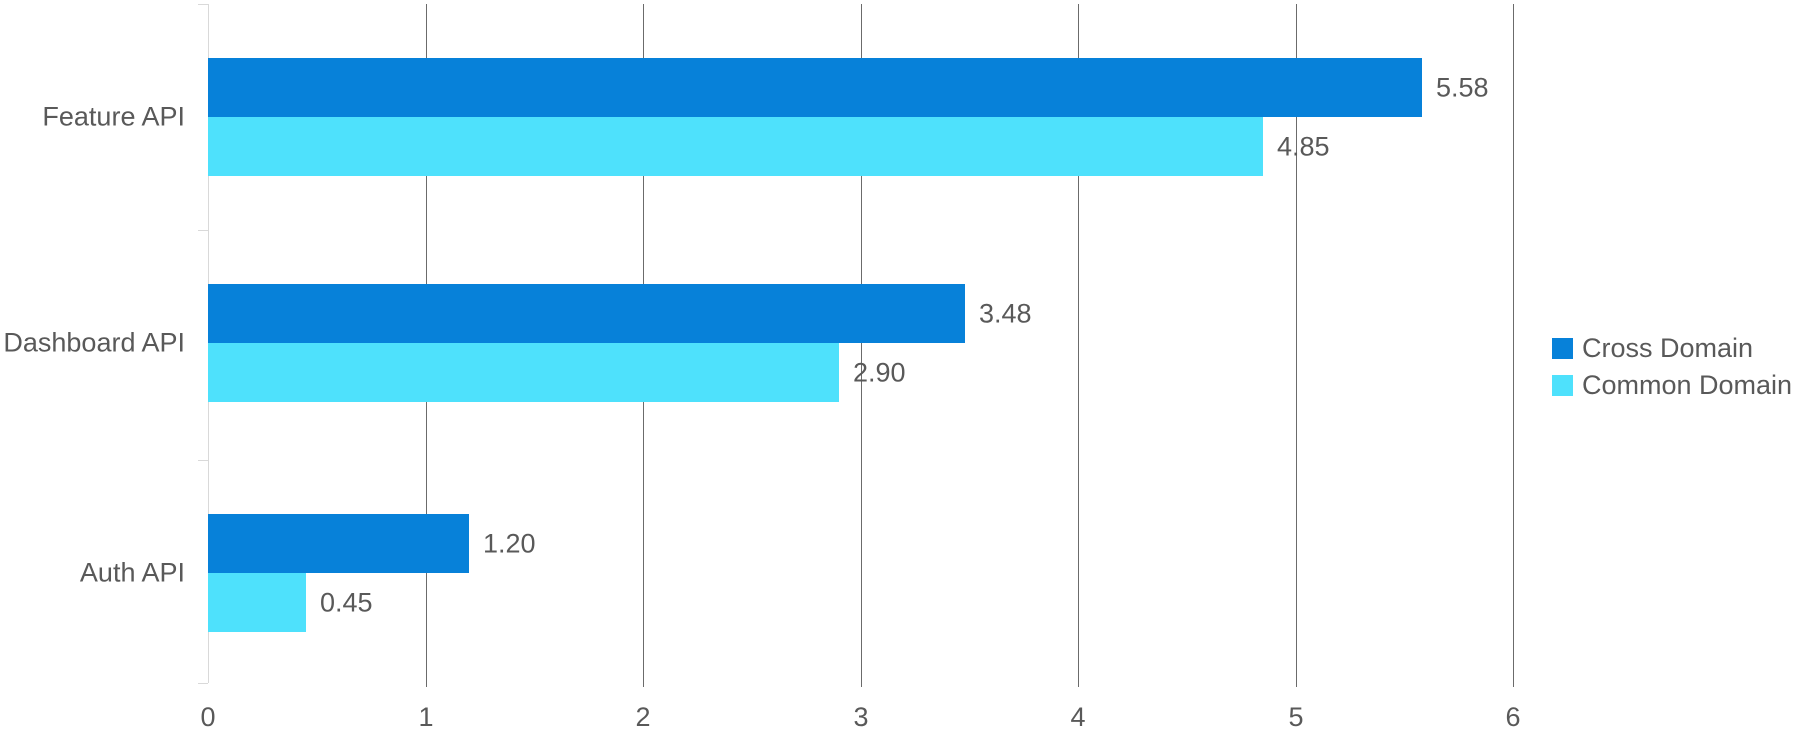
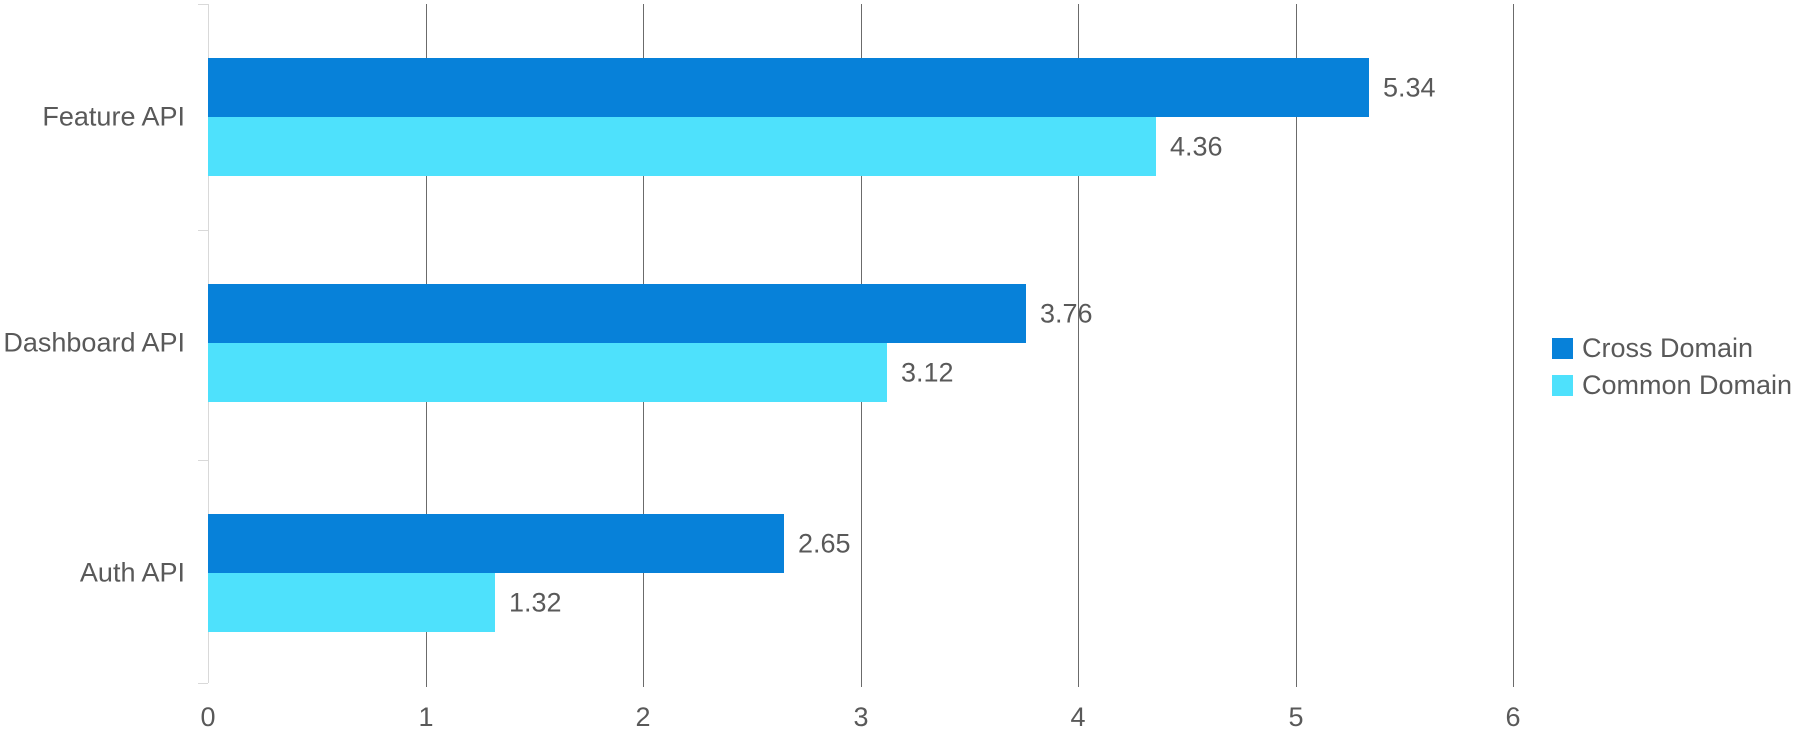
Cross Domain/Feature API: 5.58 -> 5.34
Common Domain/Feature API: 4.85 -> 4.36
Cross Domain/Dashboard API: 3.48 -> 3.76
Common Domain/Dashboard API: 2.90 -> 3.12
Cross Domain/Auth API: 1.20 -> 2.65
Common Domain/Auth API: 0.45 -> 1.32
